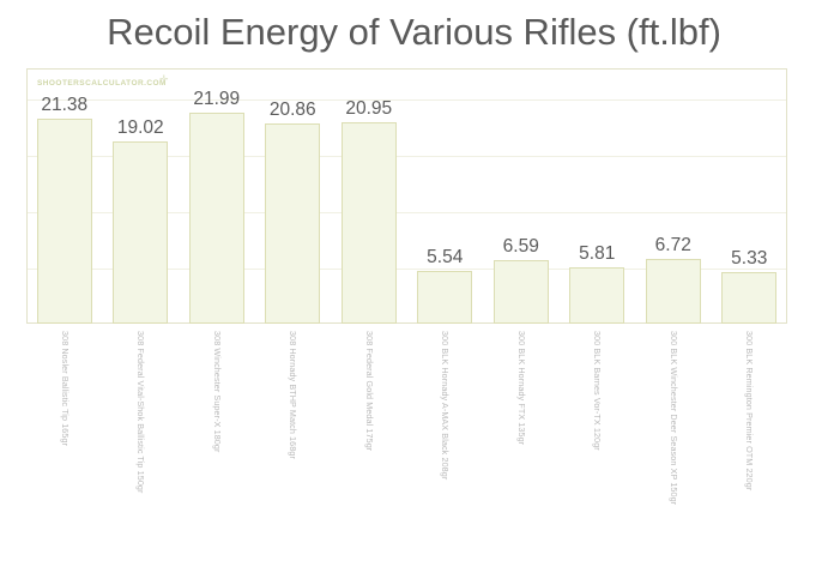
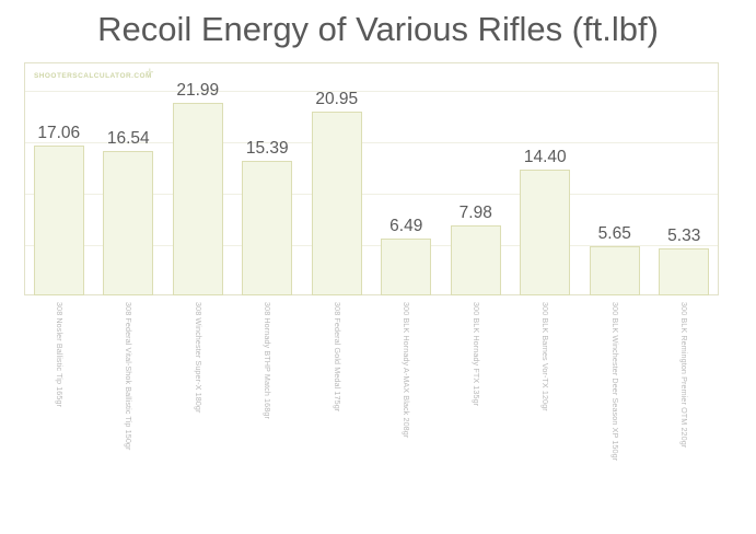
308 Nosler Ballistic Tip 165gr: 21.38 -> 17.06
308 Federal Vital-Shok Ballistic Tip 150gr: 19.02 -> 16.54
308 Hornady BTHP Match 168gr: 20.86 -> 15.39
300 BLK Hornady A-MAX Black 208gr: 5.54 -> 6.49
300 BLK Hornady FTX 135gr: 6.59 -> 7.98
300 BLK Barnes Vor-TX 120gr: 5.81 -> 14.40
300 BLK Winchester Deer Season XP 150gr: 6.72 -> 5.65
